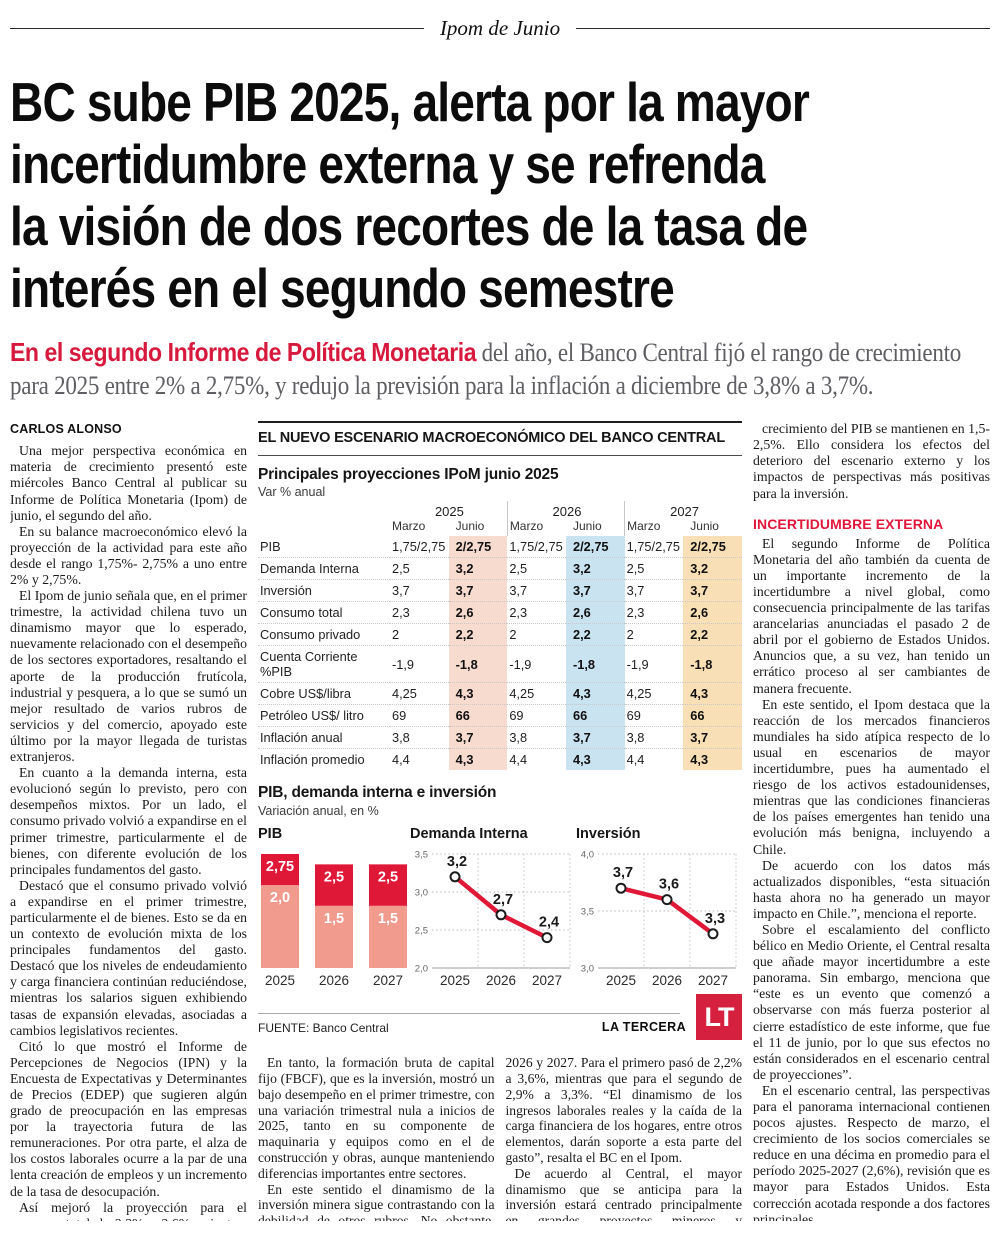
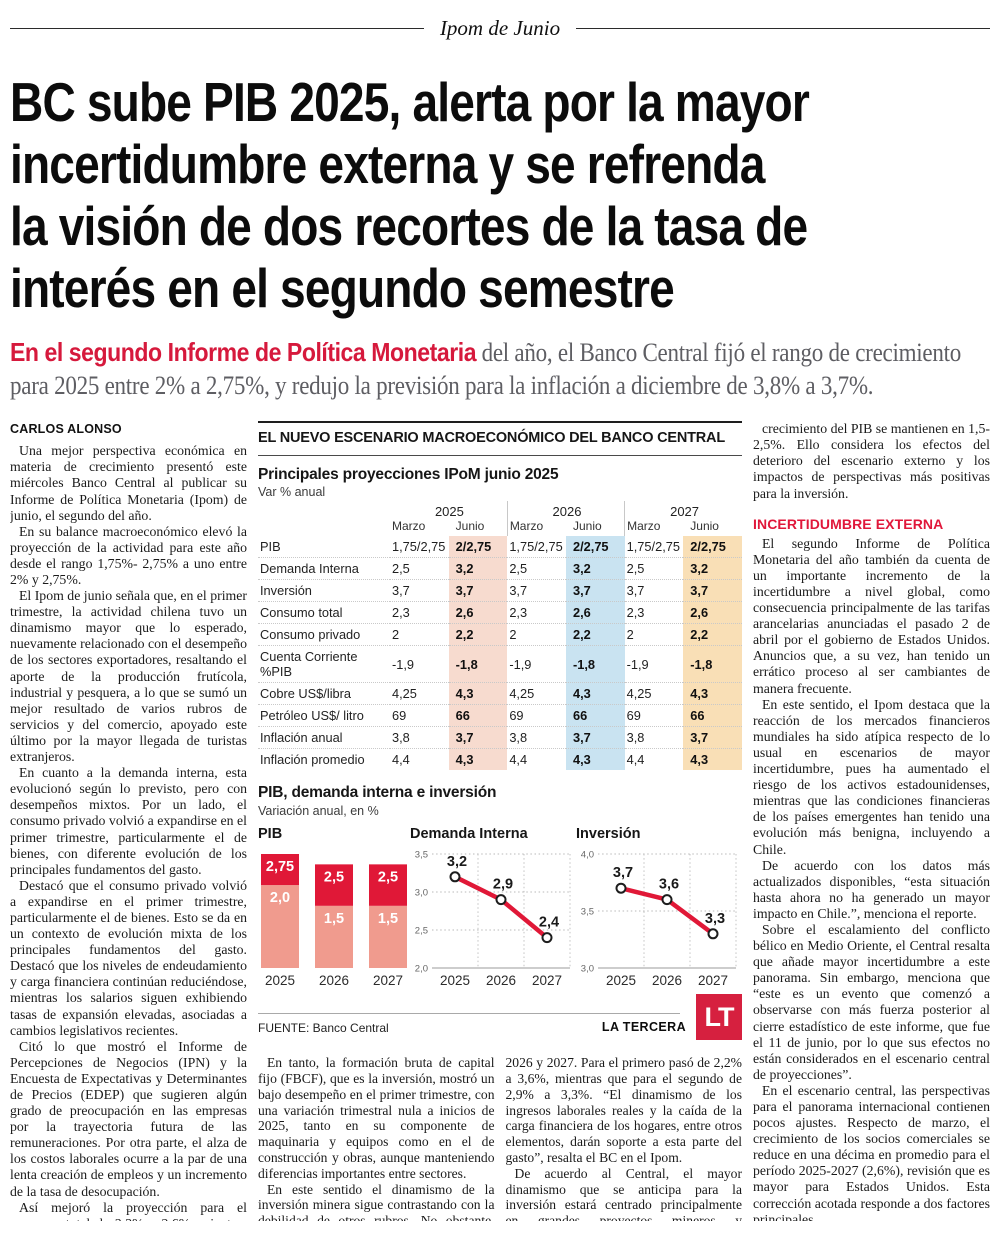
Demanda Interna/2026: 2,7 -> 2,9
